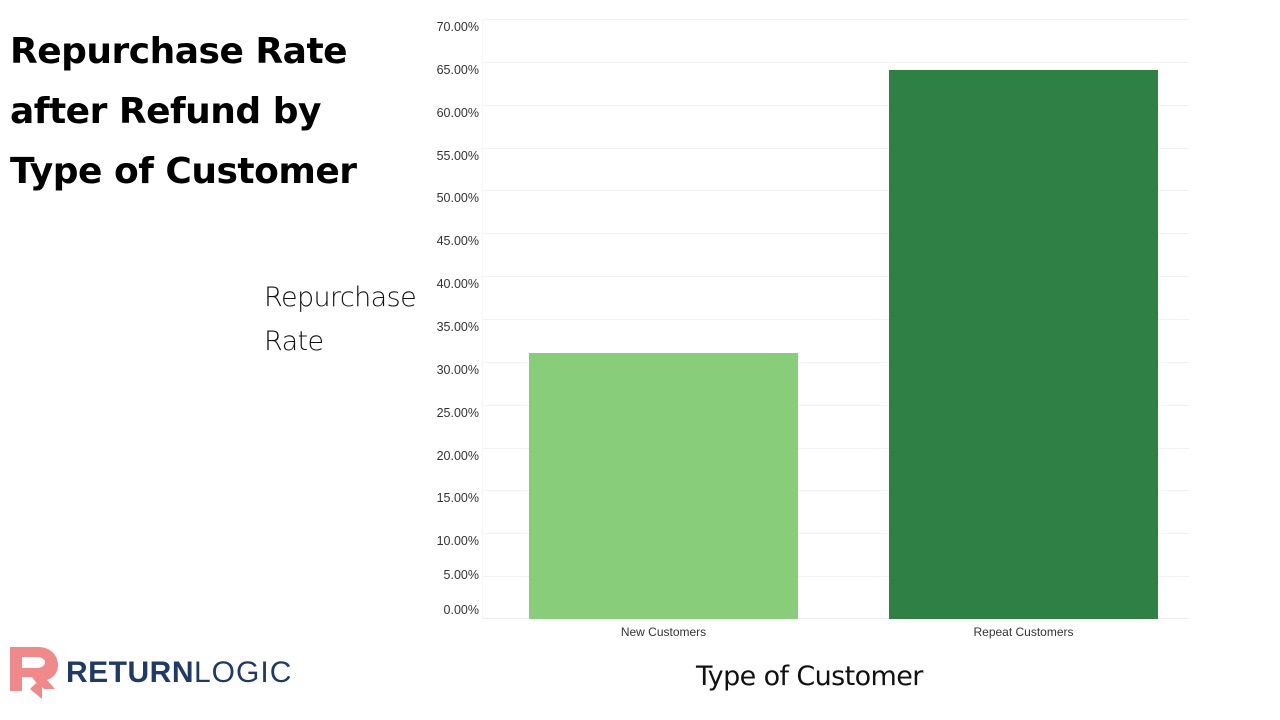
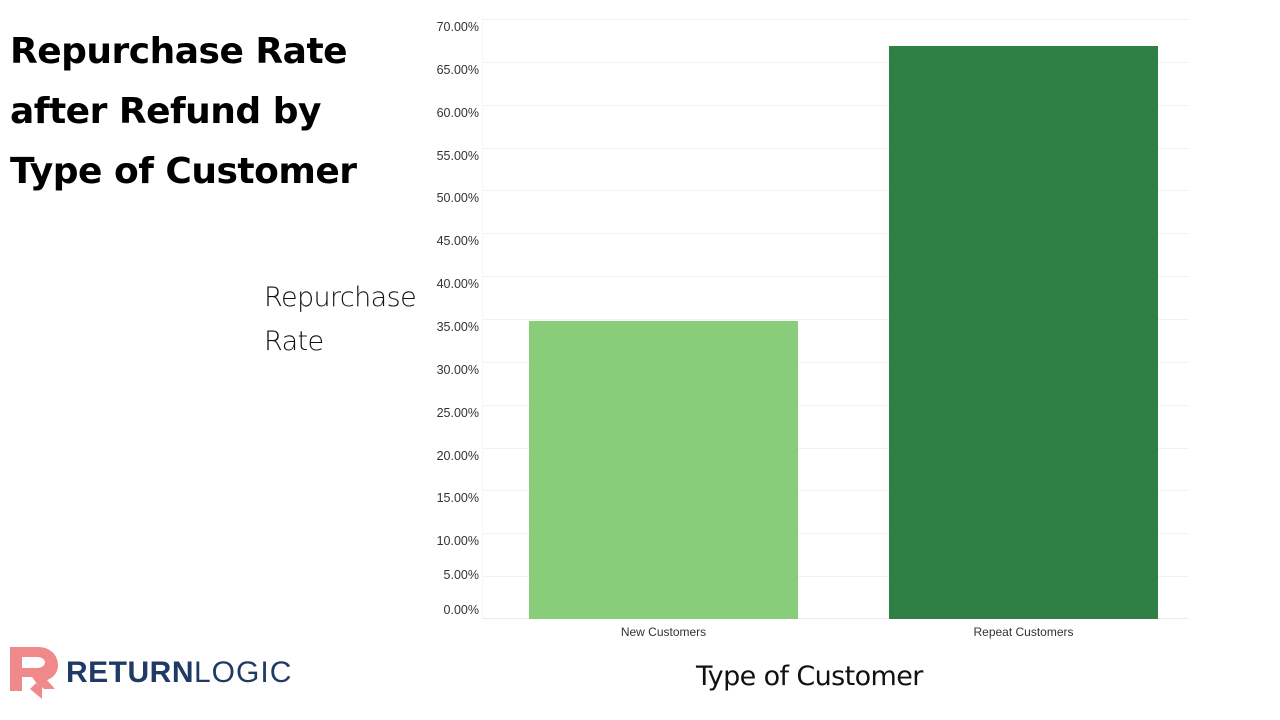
New Customers: 31% -> 35%
Repeat Customers: 64% -> 67%
